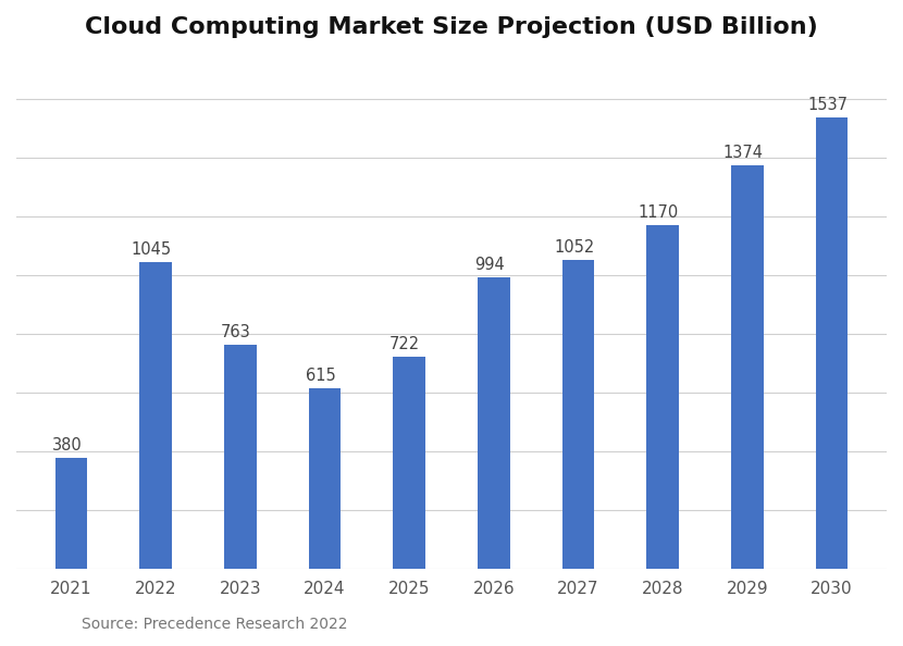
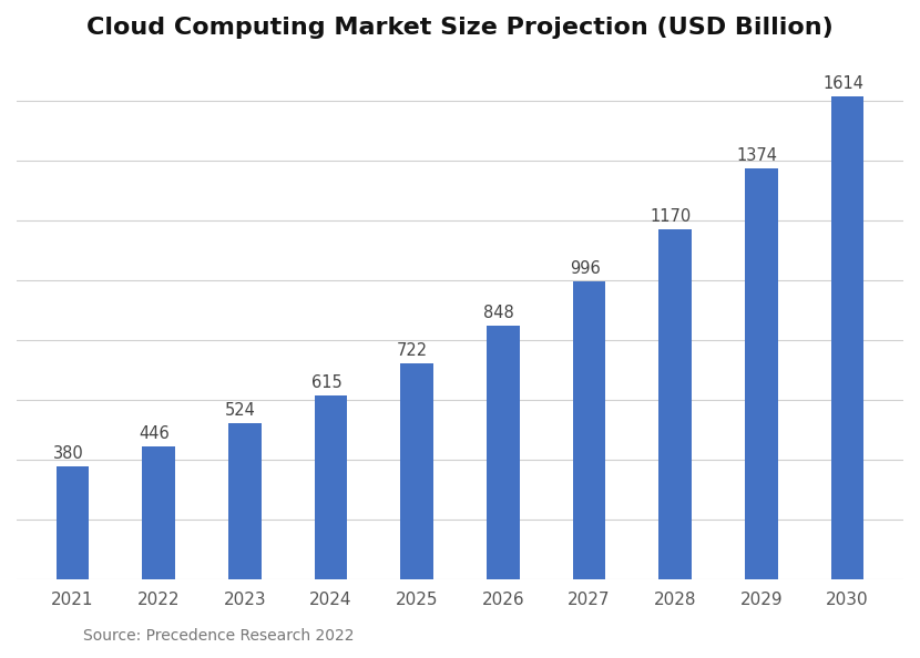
2022: 1045 -> 446
2023: 763 -> 524
2026: 994 -> 848
2027: 1052 -> 996
2030: 1537 -> 1614
